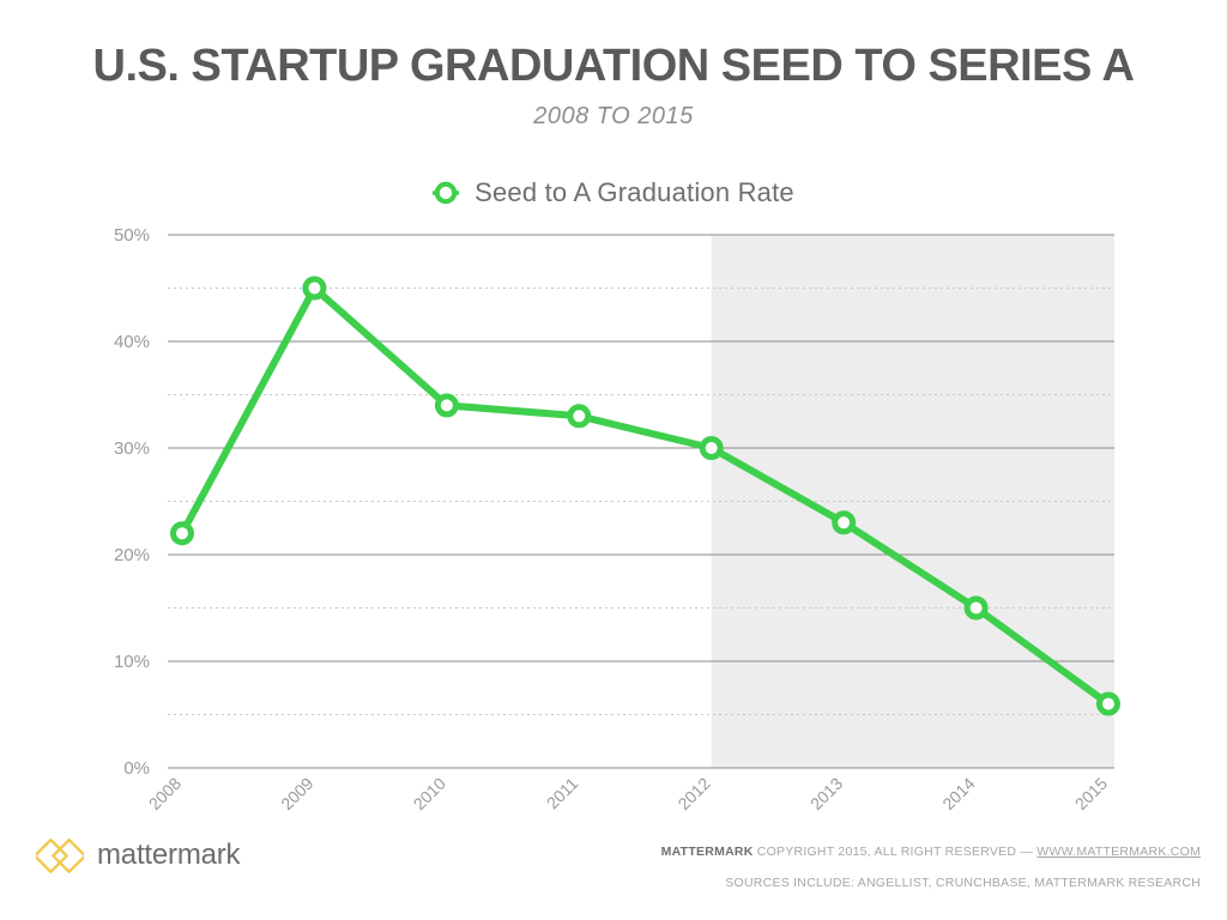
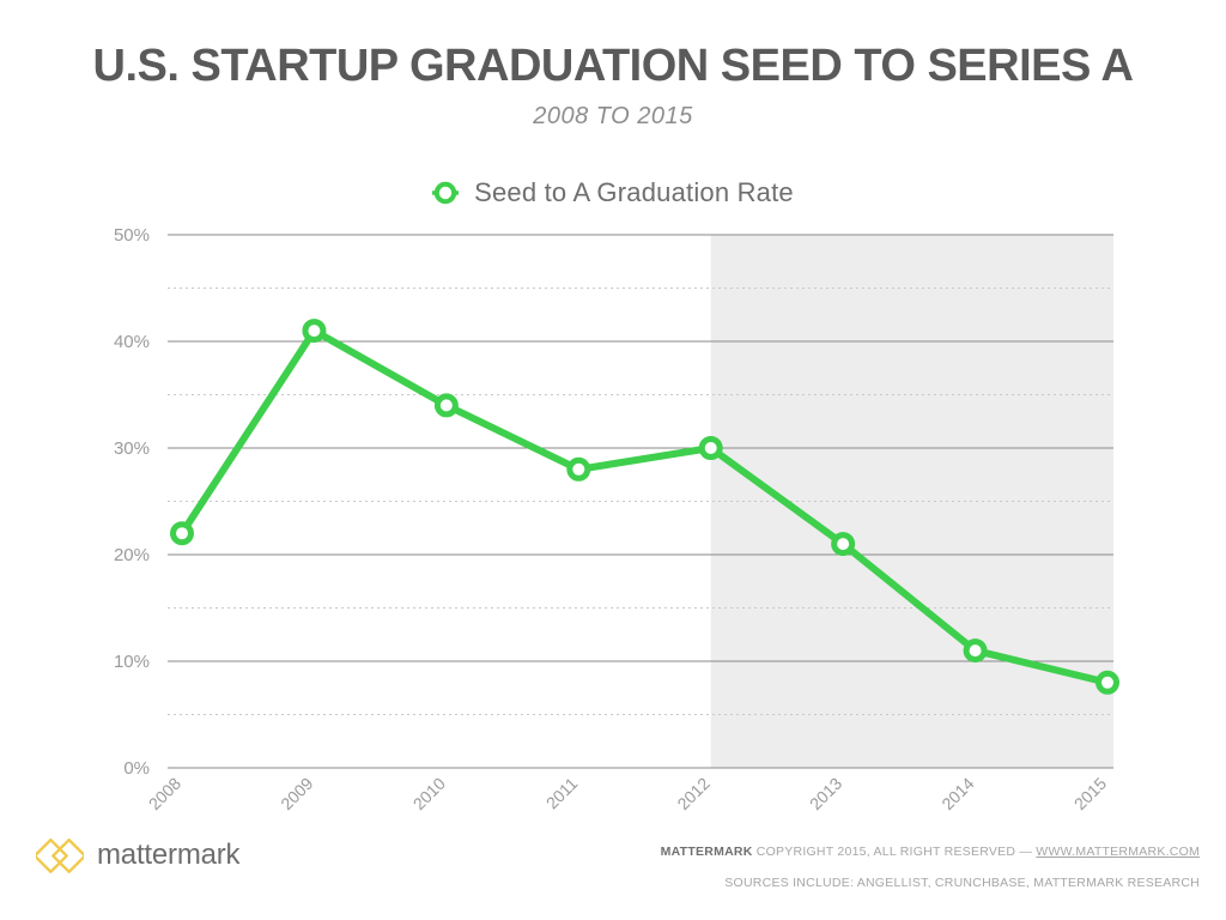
2009: 45% -> 41%
2011: 33% -> 28%
2013: 23% -> 21%
2014: 15% -> 11%
2015: 6% -> 8%
